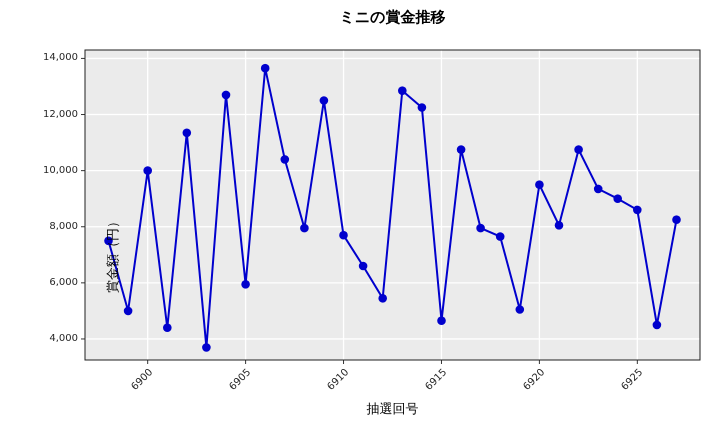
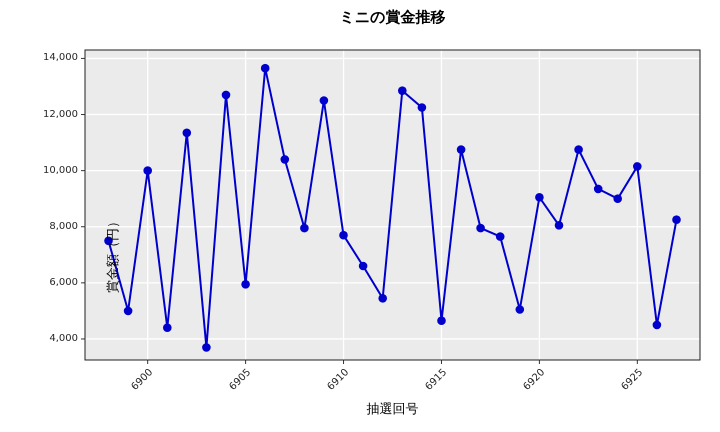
6920: 9500 -> 9000
6925: 8600 -> 10200
